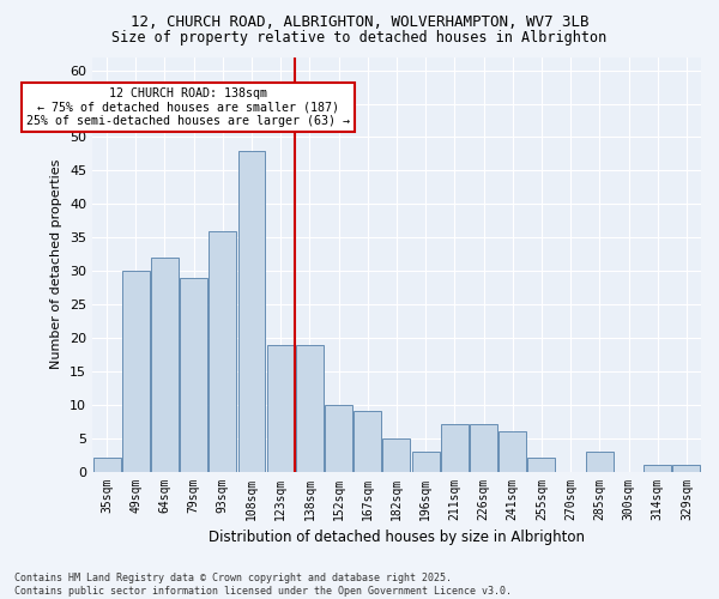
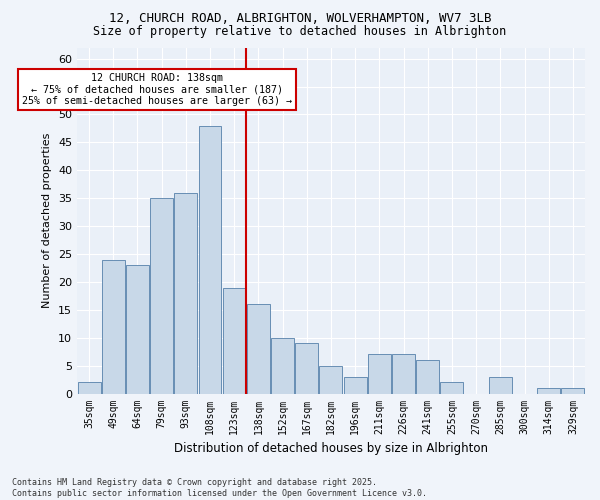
49sqm: 30 -> 24
64sqm: 32 -> 23
79sqm: 29 -> 35
138sqm: 19 -> 16
